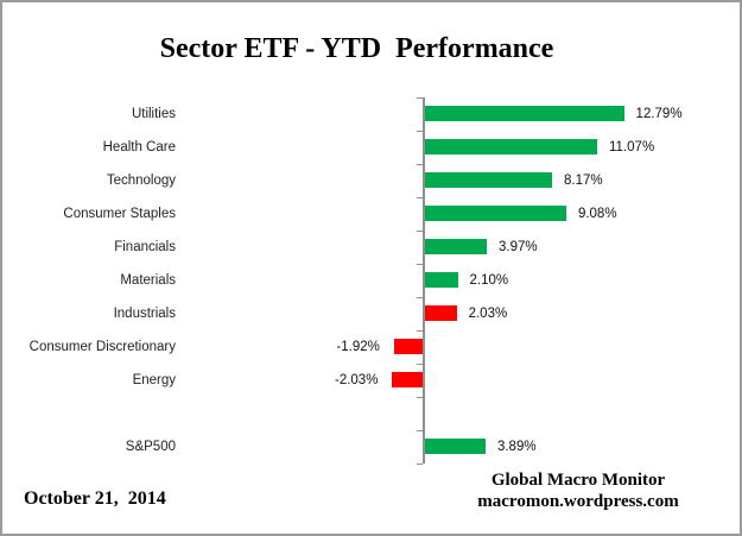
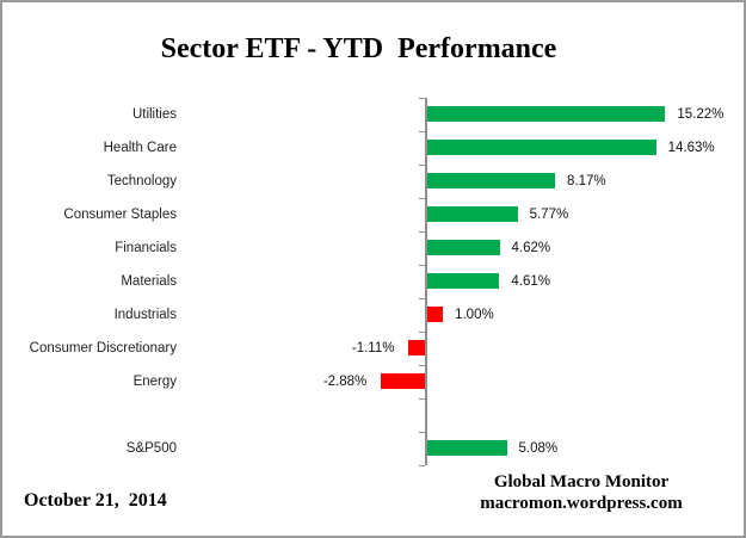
Utilities: 12.79% -> 15.22%
Health Care: 11.07% -> 14.63%
Consumer Staples: 9.08% -> 5.77%
Financials: 3.97% -> 4.62%
Materials: 2.10% -> 4.61%
Industrials: 2.03% -> 1.00%
Consumer Discretionary: -1.92% -> -1.11%
Energy: -2.03% -> -2.88%
S&P500: 3.89% -> 5.08%
